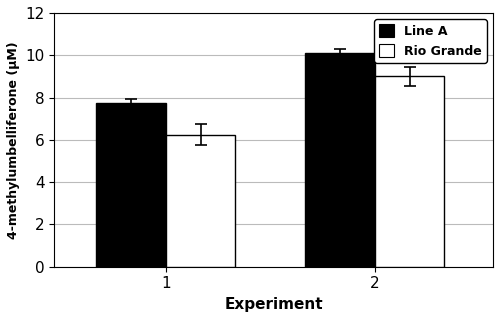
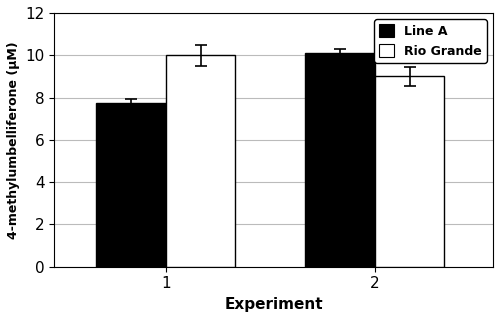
Rio Grande/1: 6.25 -> 10.00
